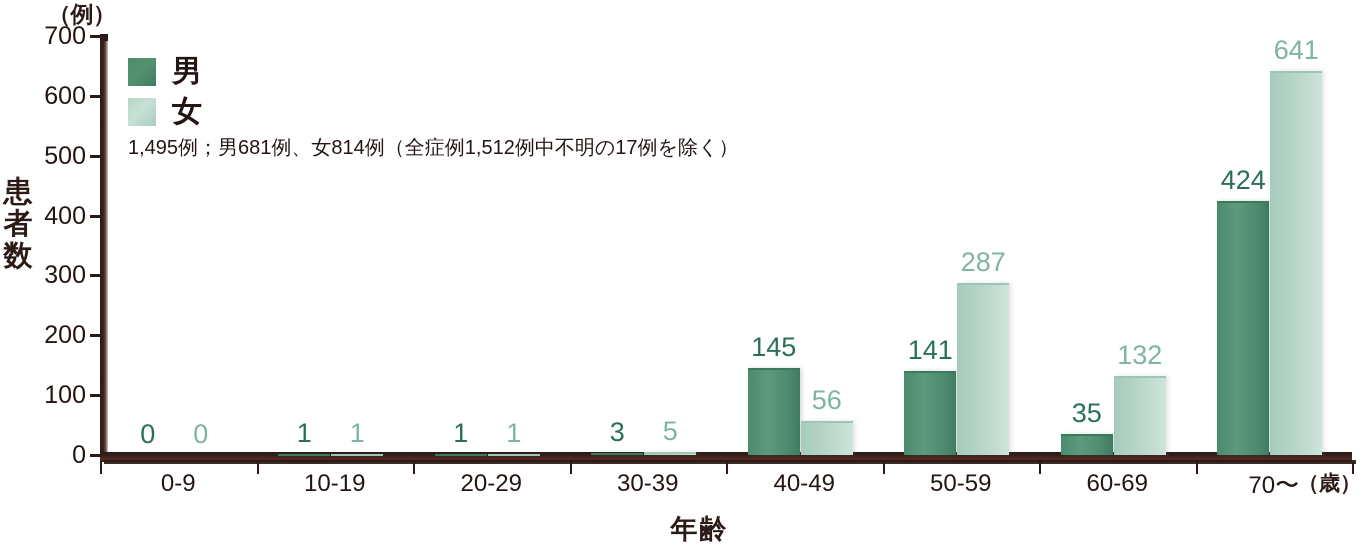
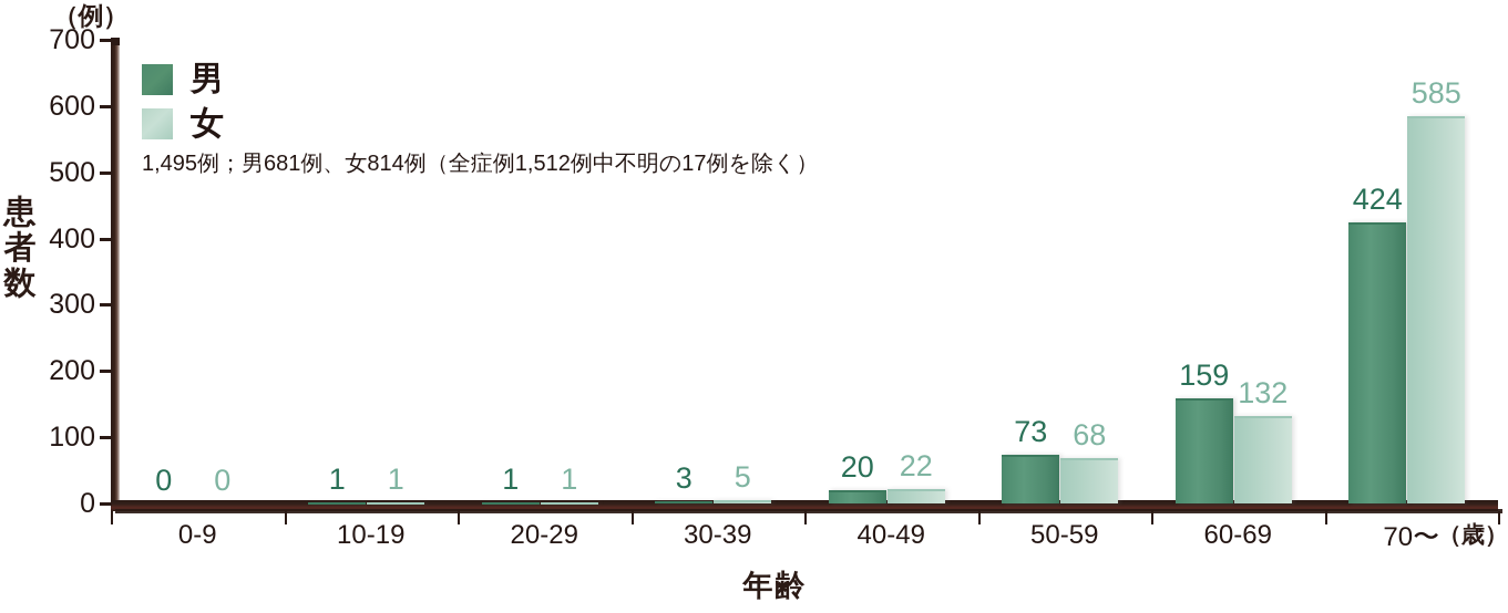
男/40-49: 145 -> 20
女/40-49: 56 -> 22
男/50-59: 141 -> 73
女/50-59: 287 -> 68
男/60-69: 35 -> 159
女/70〜: 641 -> 585
